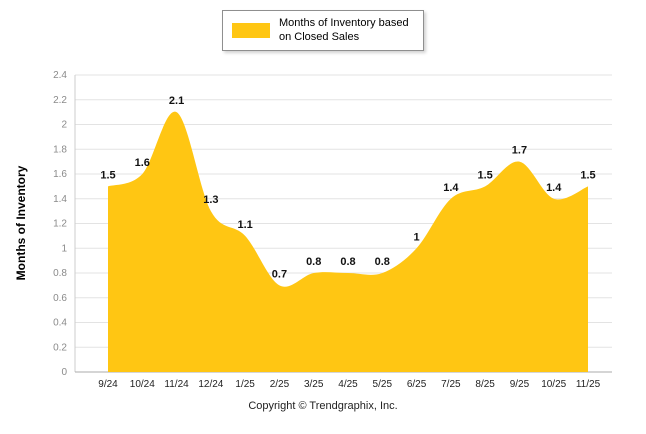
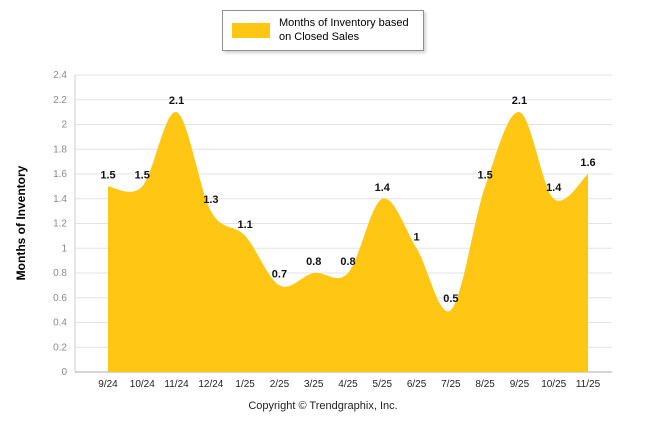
10/24: 1.6 -> 1.5
5/25: 0.8 -> 1.4
7/25: 1.4 -> 0.5
9/25: 1.7 -> 2.1
11/25: 1.5 -> 1.6
